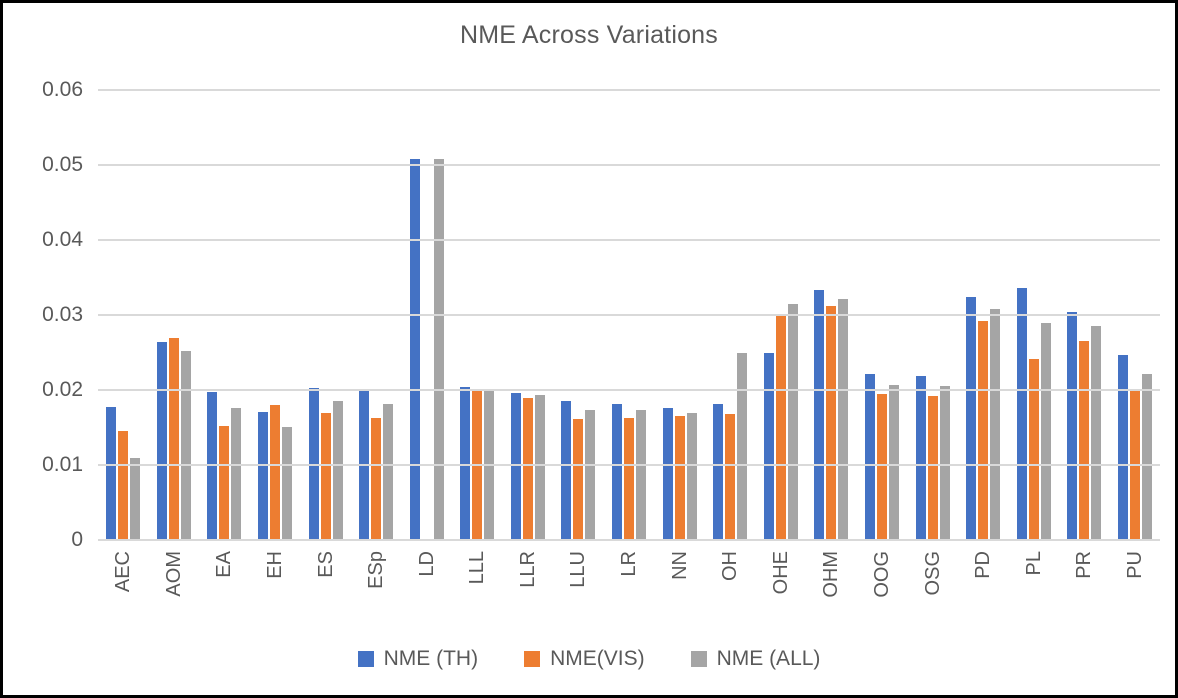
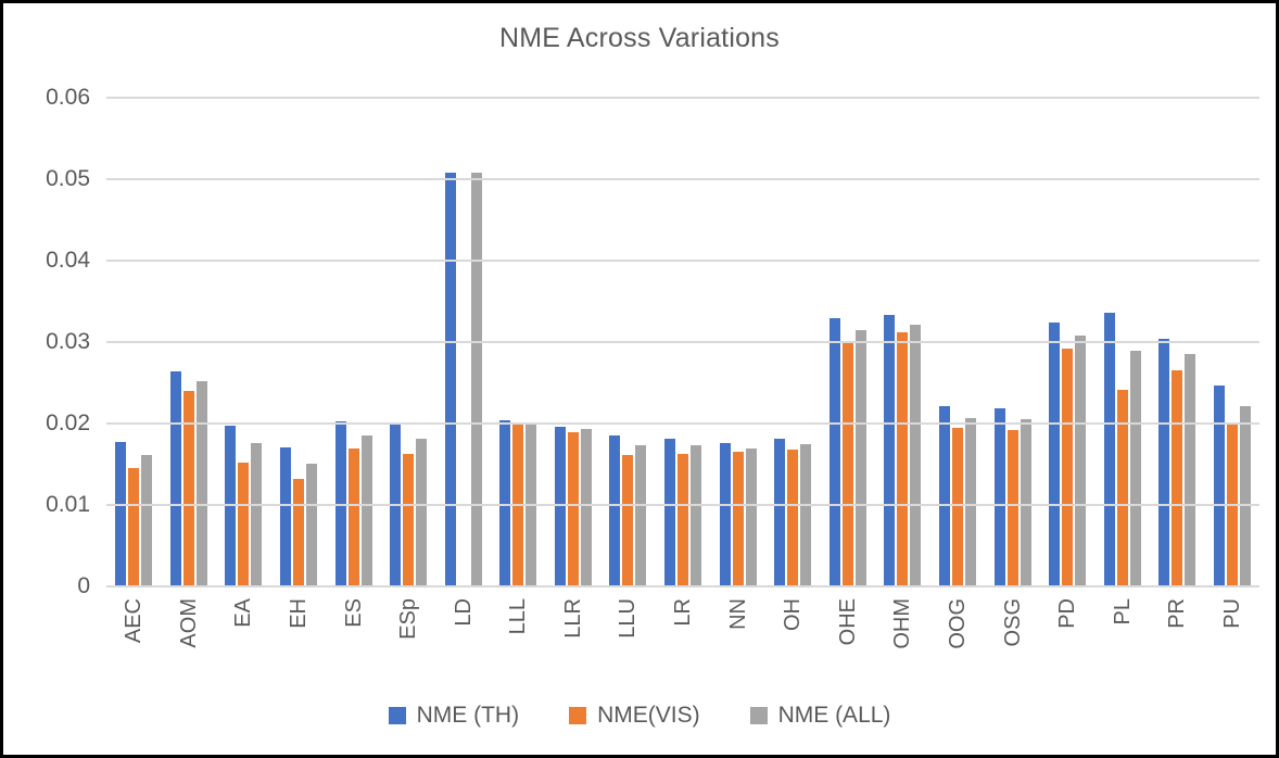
NME (ALL)/AEC: 0.011 -> 0.016
NME(VIS)/AOM: 0.027 -> 0.024
NME(VIS)/EH: 0.018 -> 0.013
NME (ALL)/OH: 0.025 -> 0.018
NME (TH)/OHE: 0.025 -> 0.033
